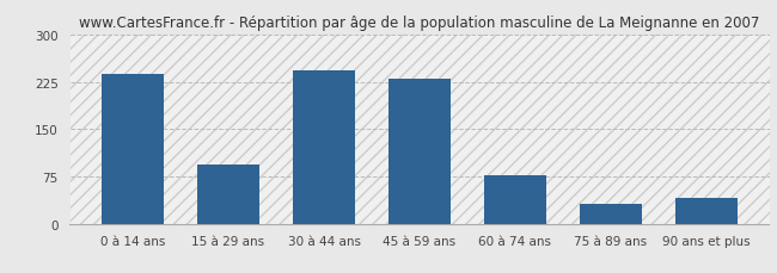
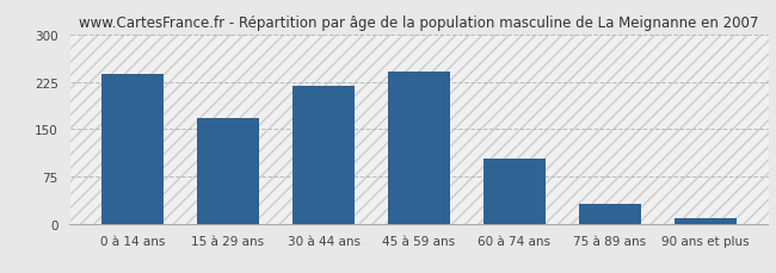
15 à 29 ans: 94 -> 168
30 à 44 ans: 244 -> 218
45 à 59 ans: 230 -> 242
60 à 74 ans: 76 -> 103
90 ans et plus: 40 -> 8
